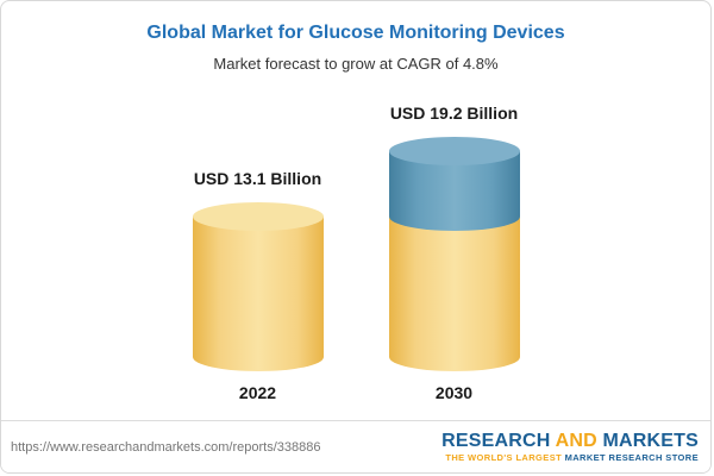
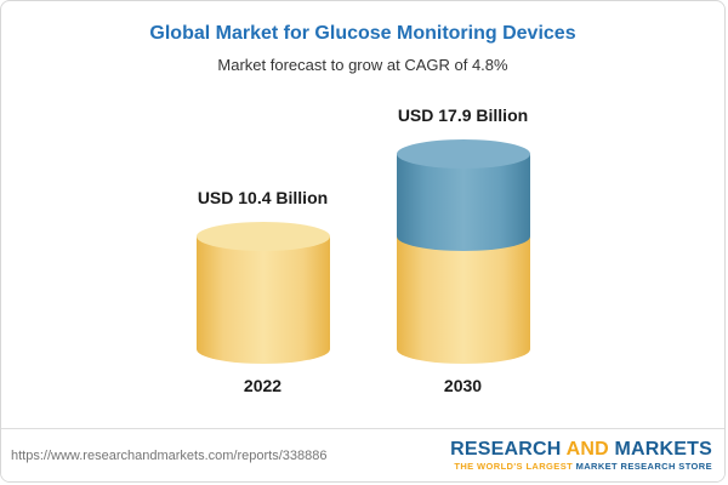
2022: 13.1 -> 10.4
2030: 19.2 -> 17.9
